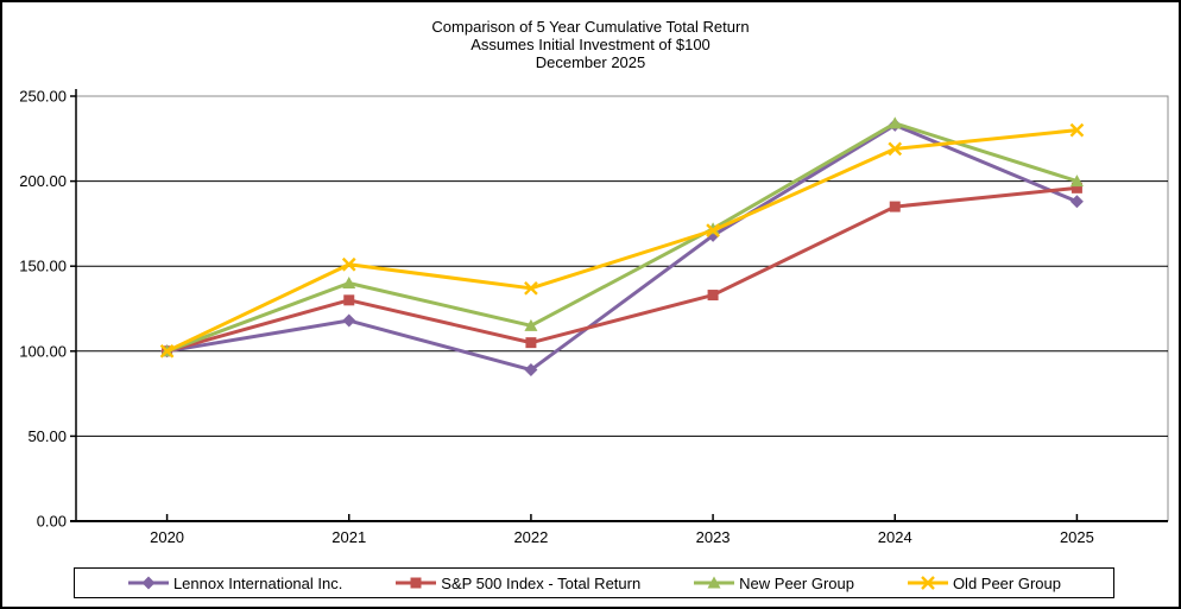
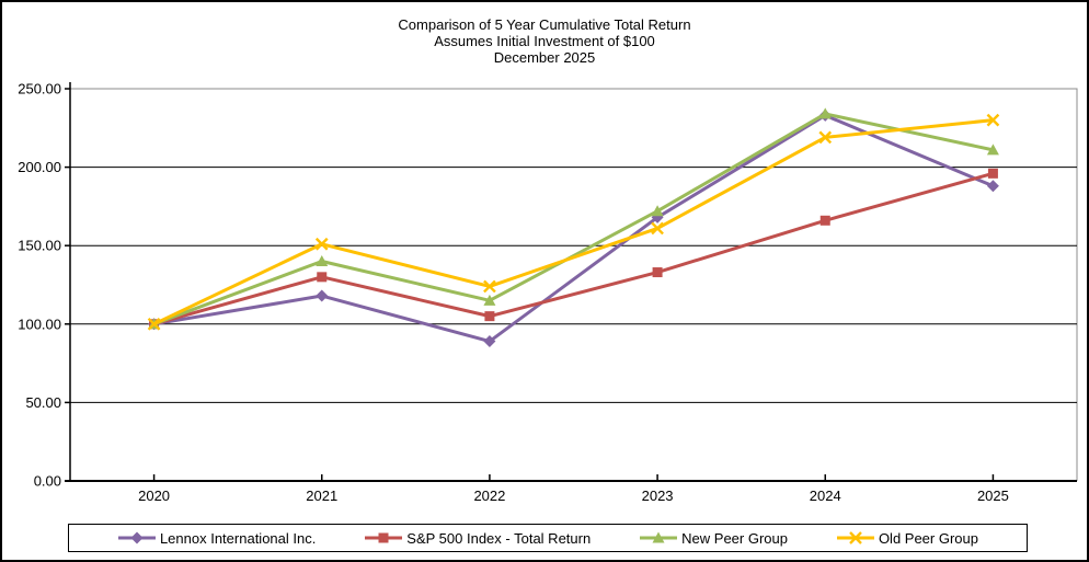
Old Peer Group/2022: 137 -> 124
Old Peer Group/2023: 171 -> 161
S&P 500 Index - Total Return/2024: 185 -> 166
New Peer Group/2025: 200 -> 211
